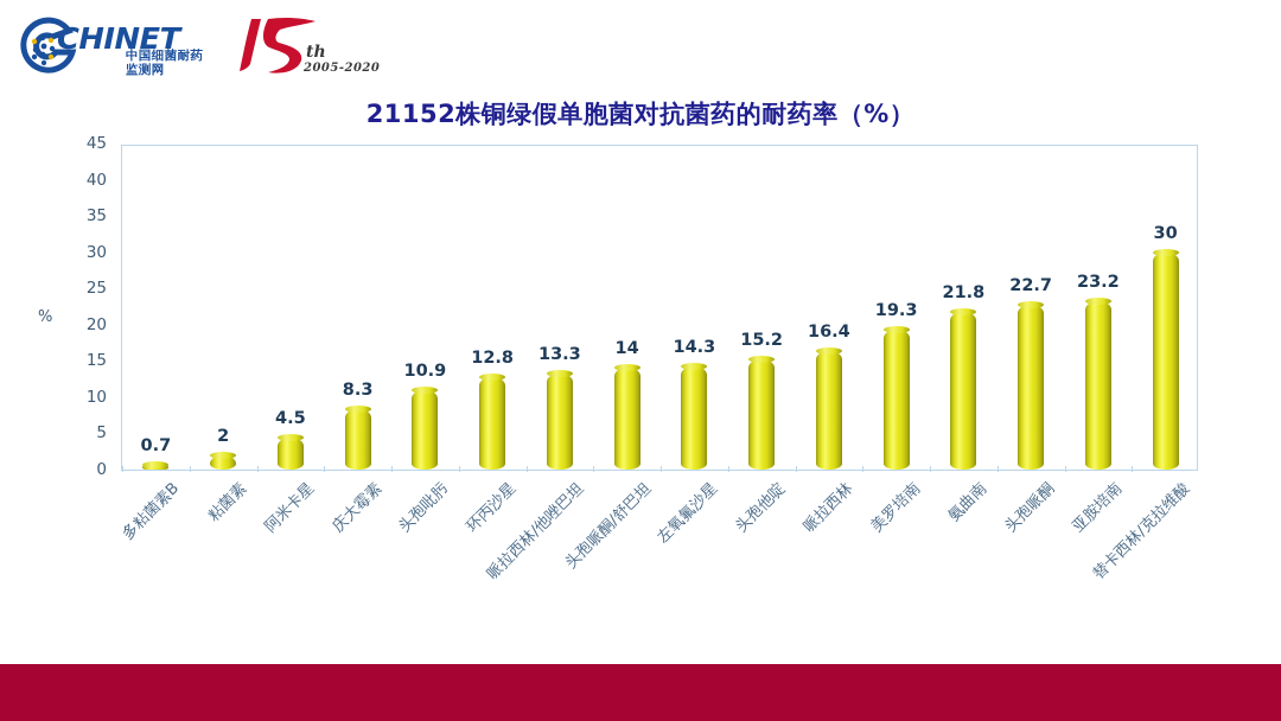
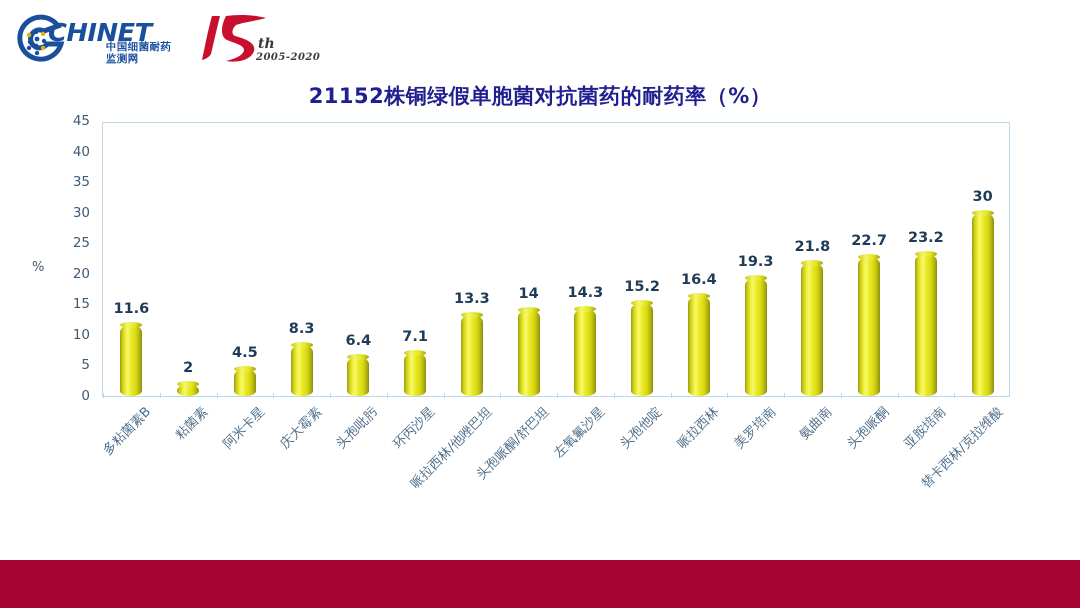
多粘菌素B: 0.7 -> 11.6
头孢吡肟: 10.9 -> 6.4
环丙沙星: 12.8 -> 7.1
